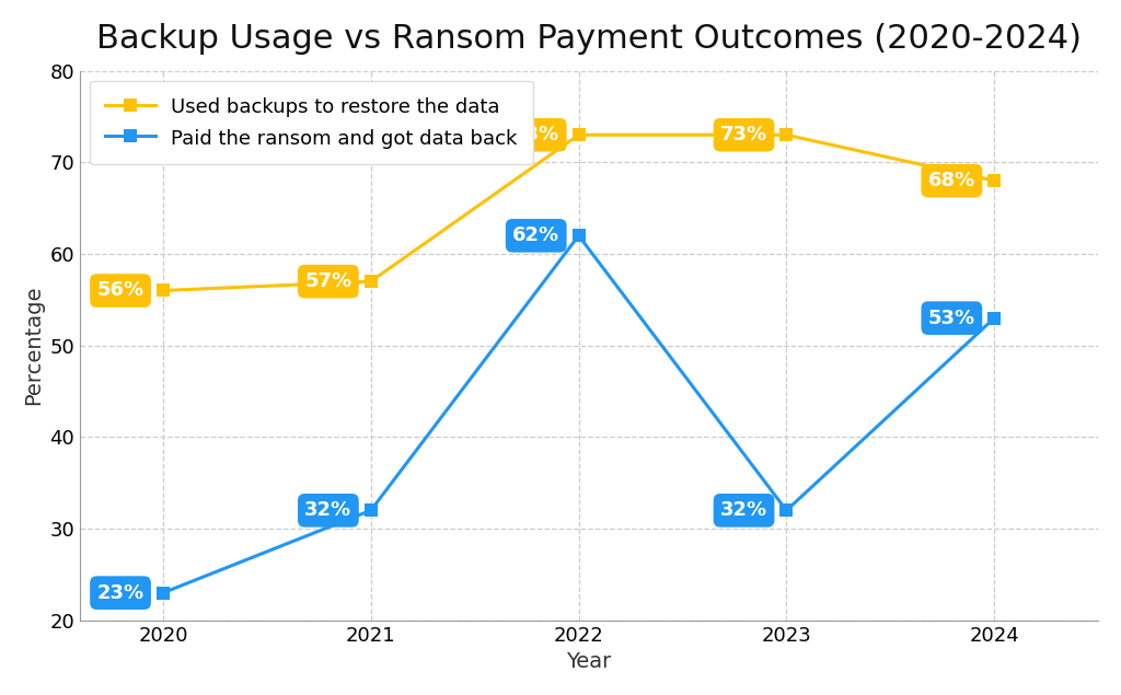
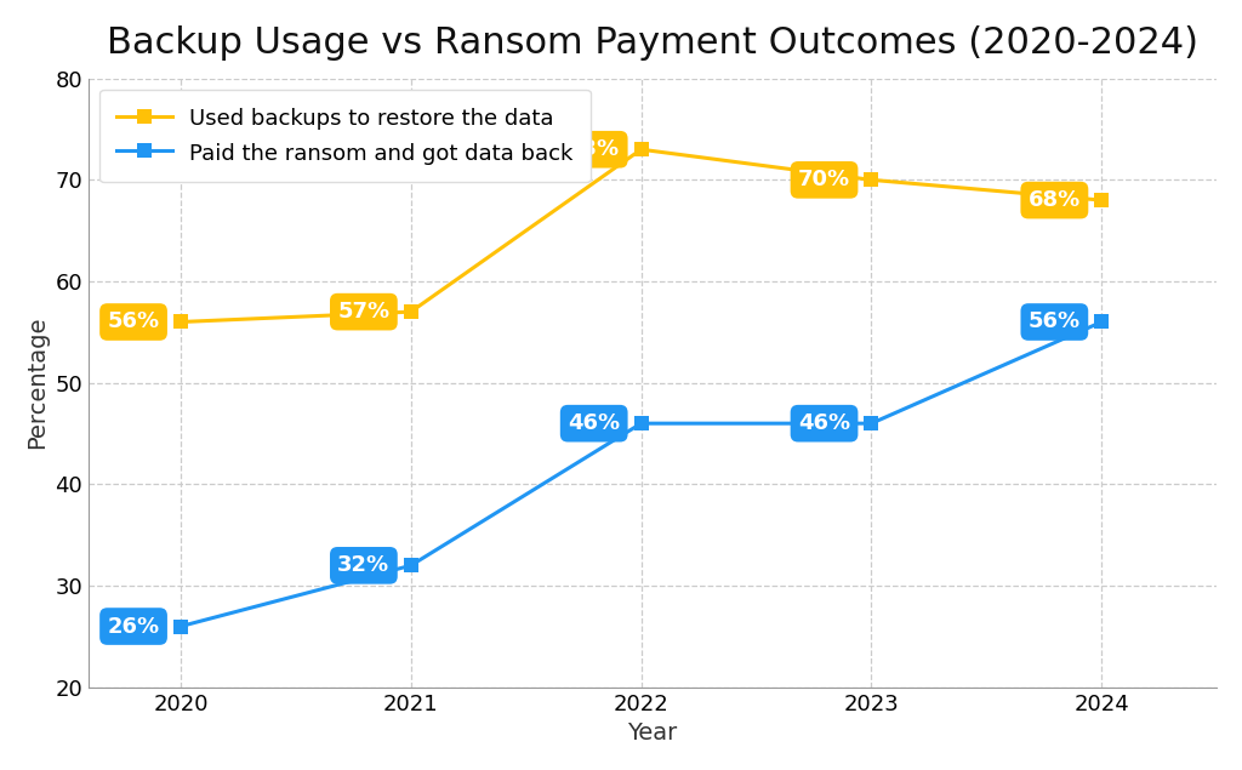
Paid the ransom and got data back/2020: 23% -> 26%
Paid the ransom and got data back/2022: 62% -> 46%
Used backups to restore the data/2023: 73% -> 70%
Paid the ransom and got data back/2023: 32% -> 46%
Paid the ransom and got data back/2024: 53% -> 56%
